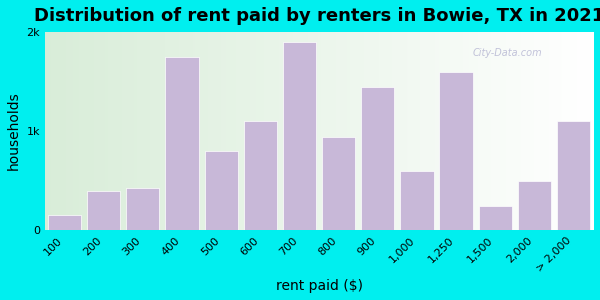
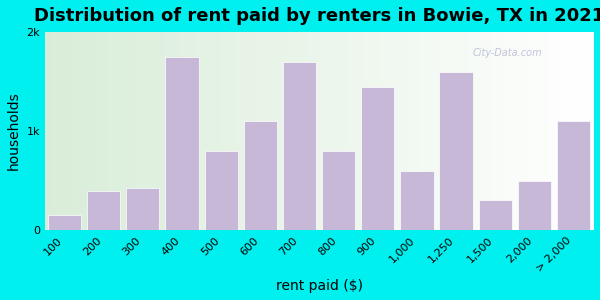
700: 1.90k -> 1.70k
800: 0.94k -> 0.80k
1,500: 0.24k -> 0.30k
